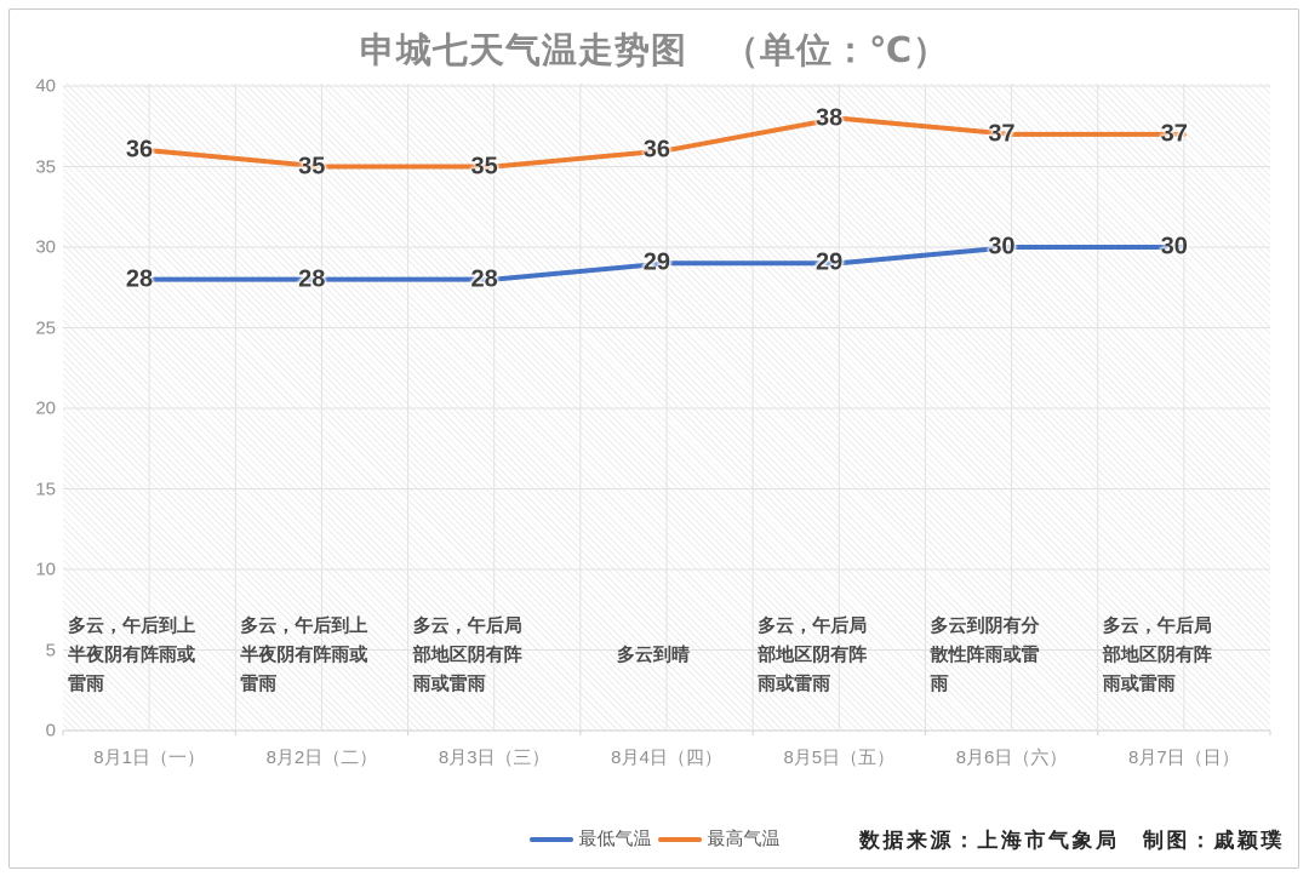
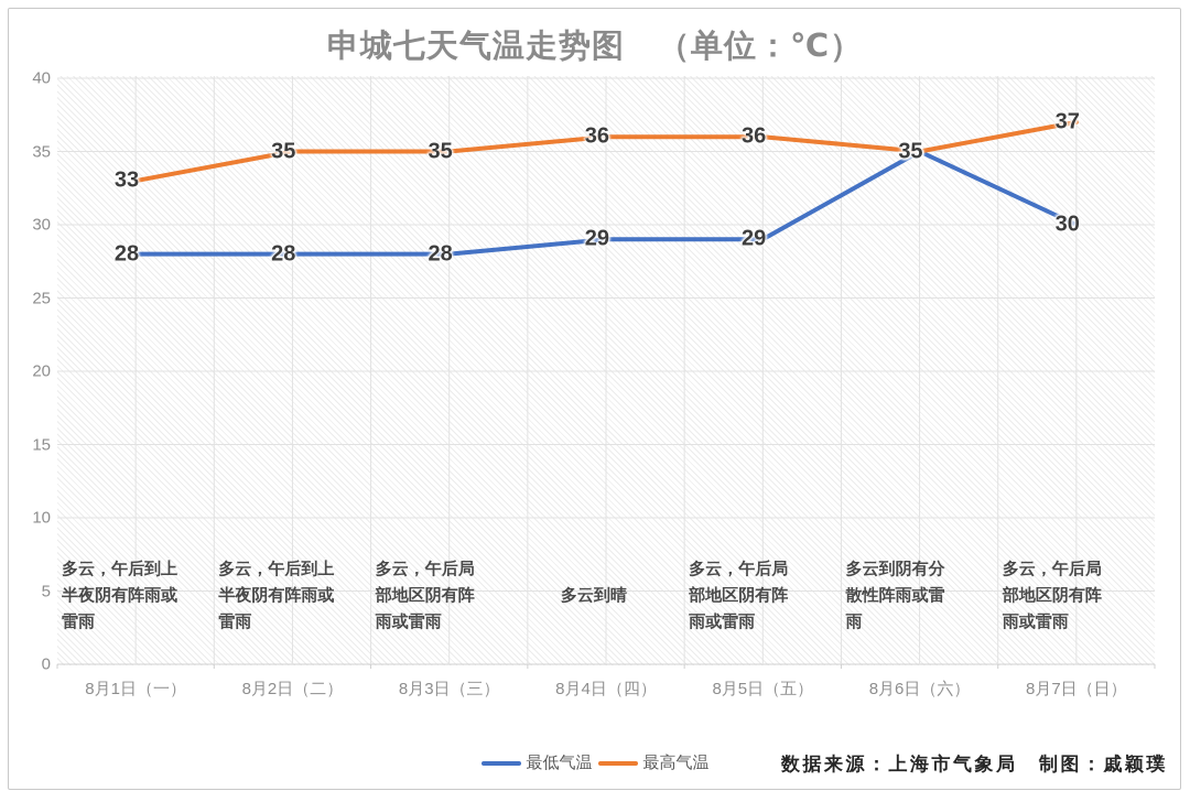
最高气温/8月1日（一）: 36 -> 33
最高气温/8月5日（五）: 38 -> 36
最低气温/8月6日（六）: 30 -> 35
最高气温/8月6日（六）: 37 -> 35
